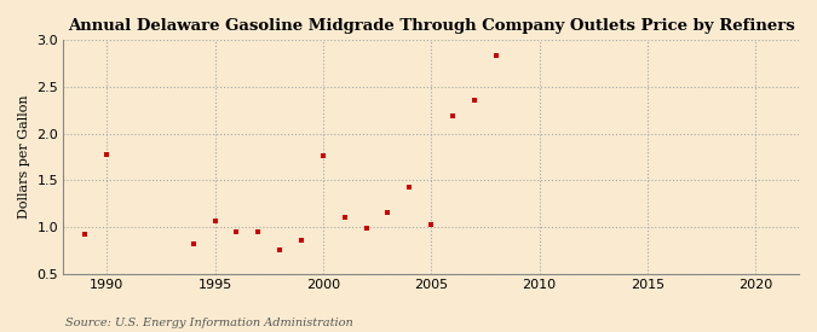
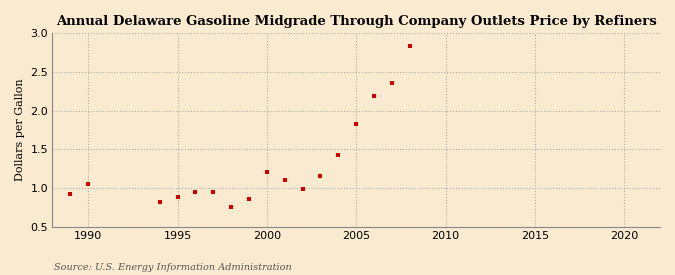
1990: 1.78 -> 1.05
1995: 1.06 -> 0.88
2000: 1.76 -> 1.20
2005: 1.02 -> 1.83
